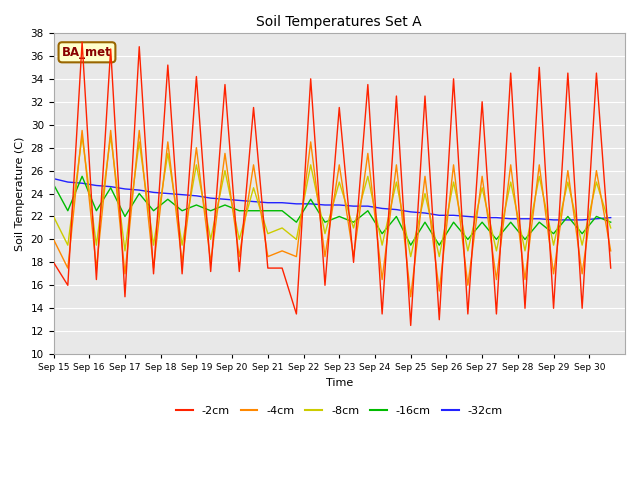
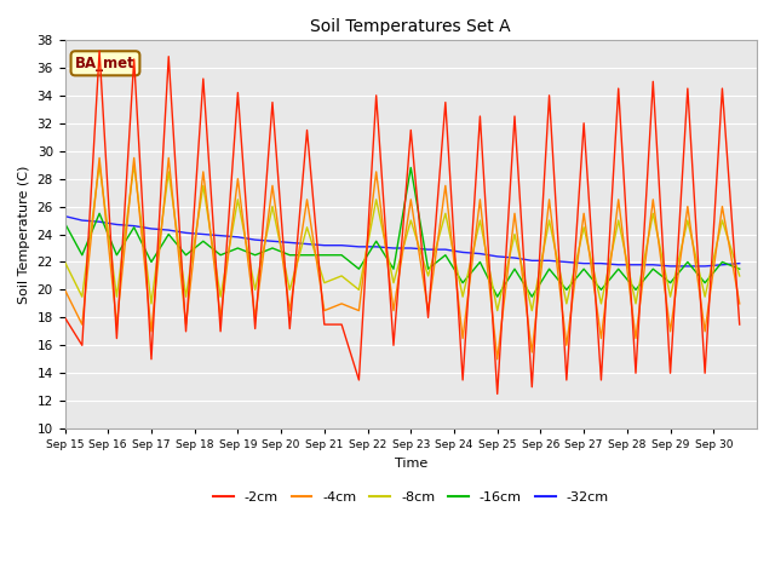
-16cm/Sep 23: 22.0 -> 28.8
